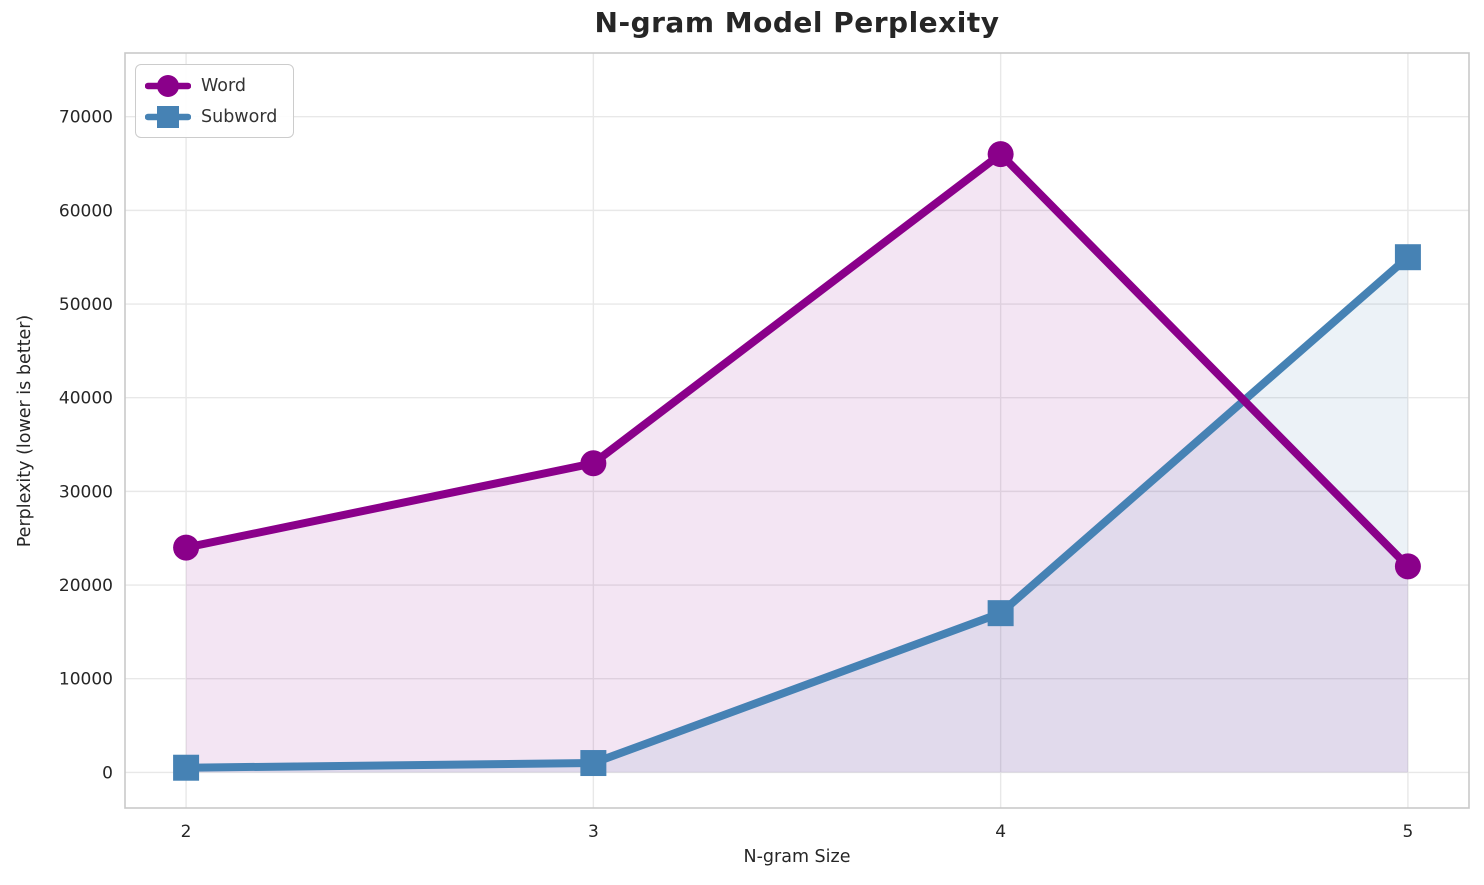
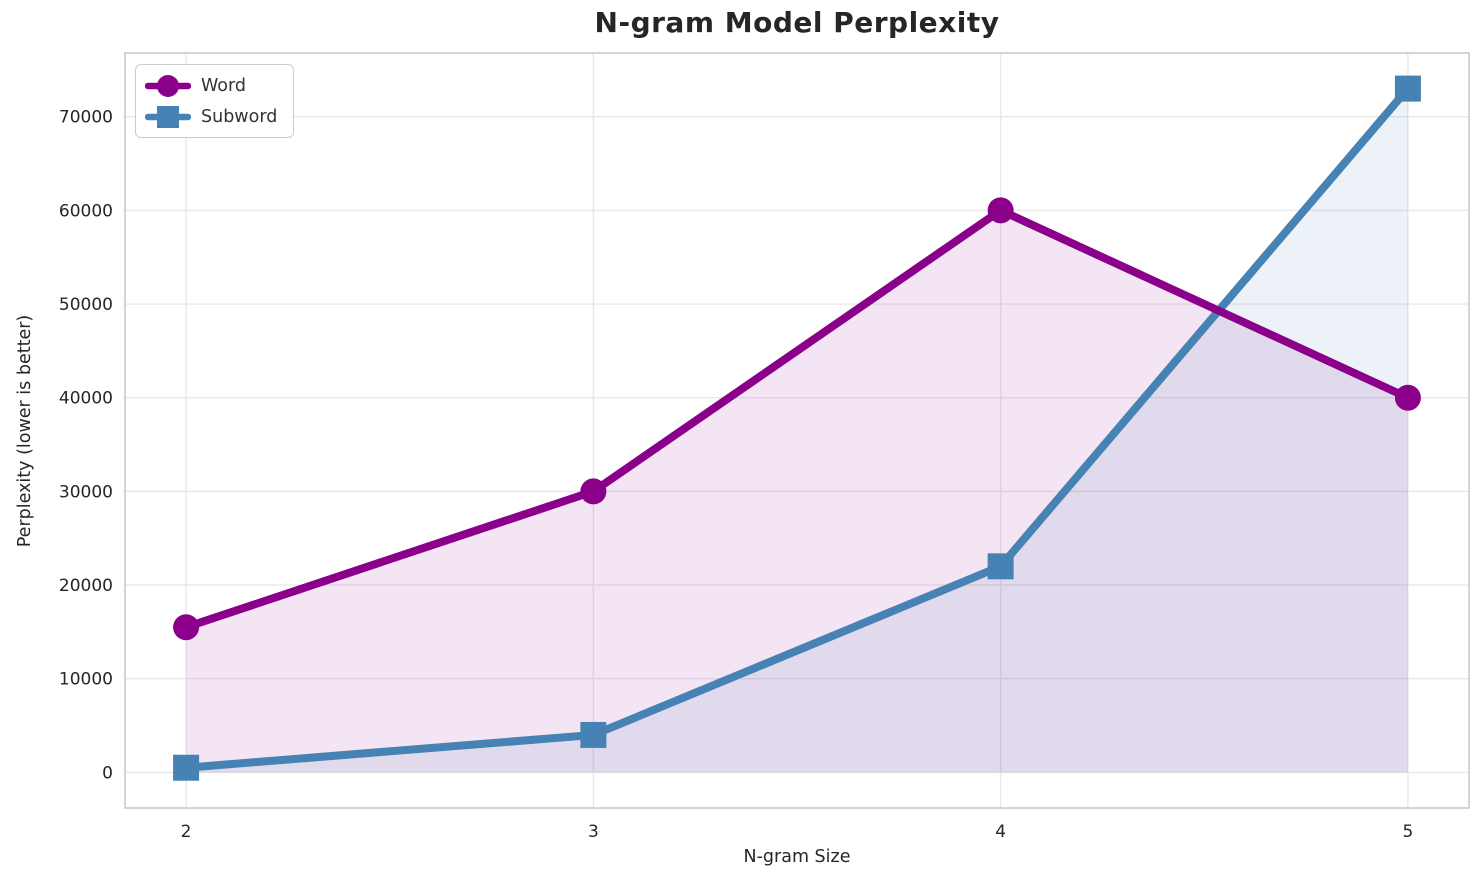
Word/2: 24000 -> 16000
Word/3: 33000 -> 30000
Subword/3: 1000 -> 4000
Word/4: 66000 -> 60000
Subword/4: 17000 -> 22000
Word/5: 22000 -> 40000
Subword/5: 55000 -> 73000
